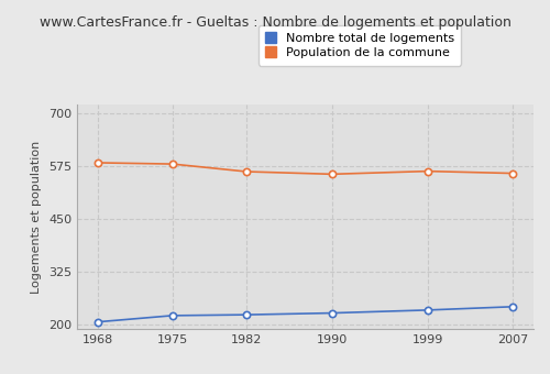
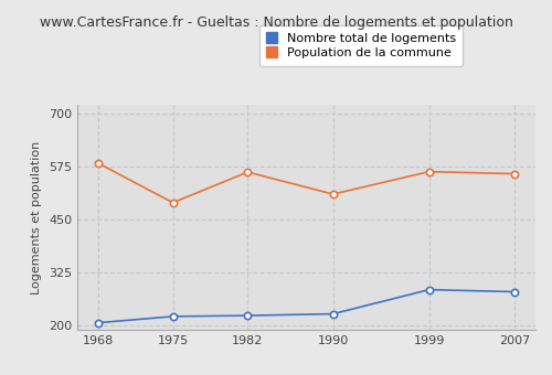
Population de la commune/1975: 580 -> 490
Population de la commune/1990: 556 -> 510
Nombre total de logements/1999: 235 -> 285
Nombre total de logements/2007: 243 -> 280
